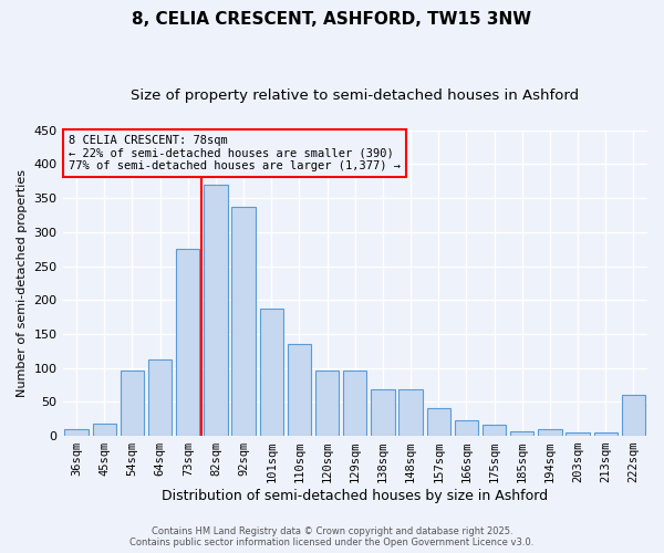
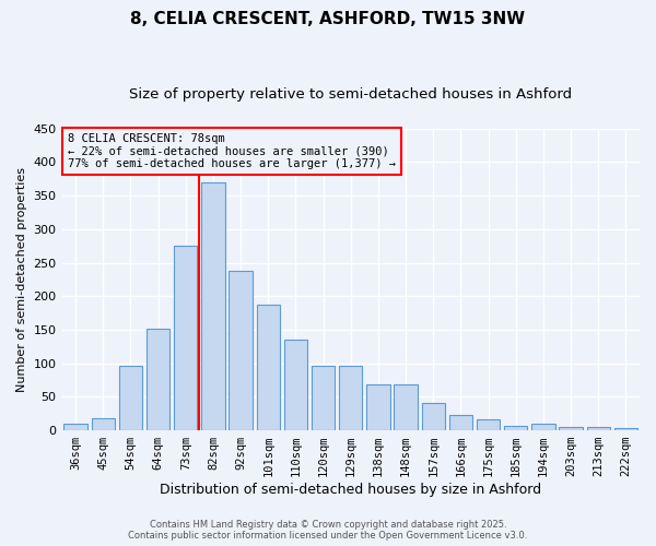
64sqm: 112 -> 152
92sqm: 338 -> 238
222sqm: 60 -> 3
